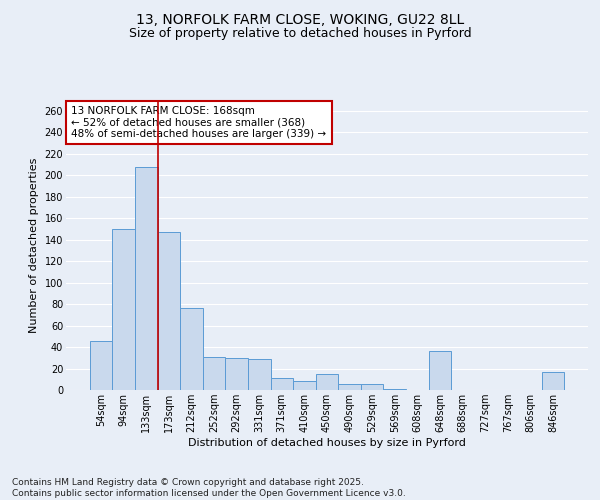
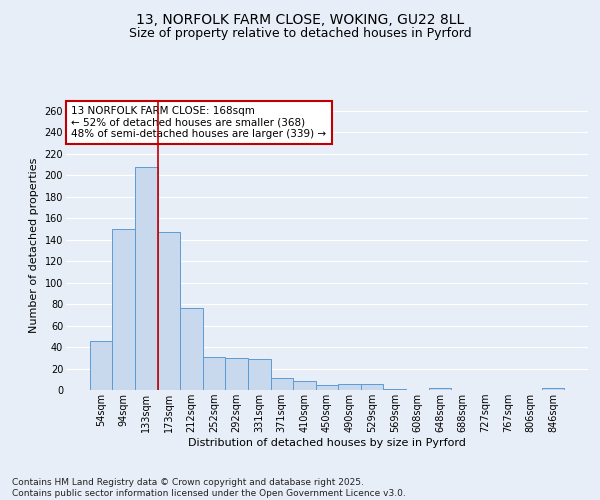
450sqm: 15 -> 5
648sqm: 36 -> 2
846sqm: 17 -> 2
